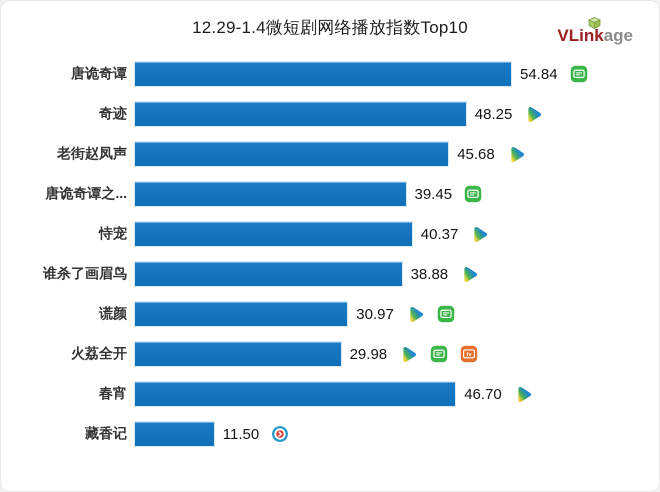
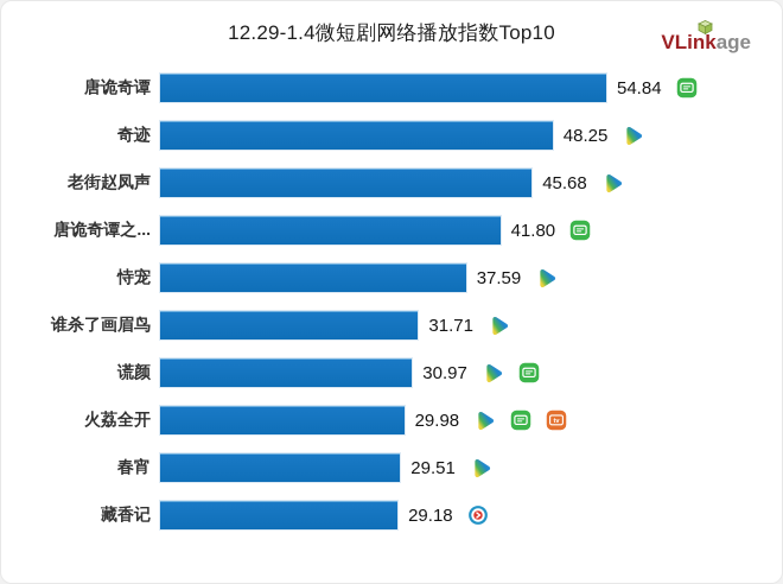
唐诡奇谭之...: 39.45 -> 41.80
恃宠: 40.37 -> 37.59
谁杀了画眉鸟: 38.88 -> 31.71
春宵: 46.70 -> 29.51
藏香记: 11.50 -> 29.18
